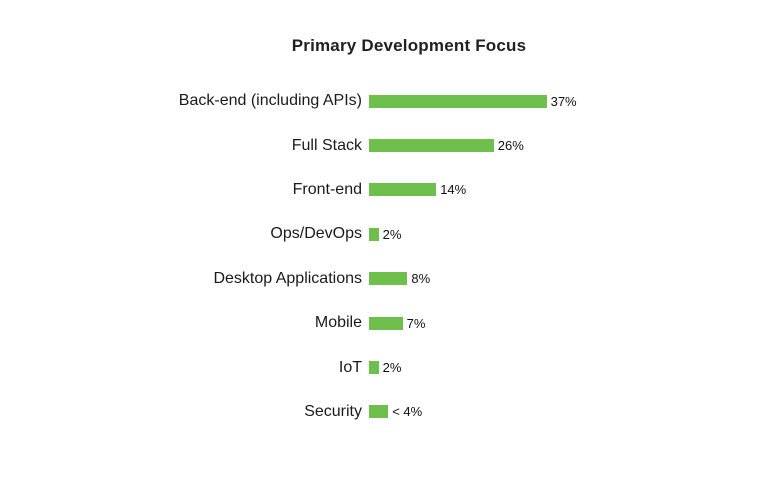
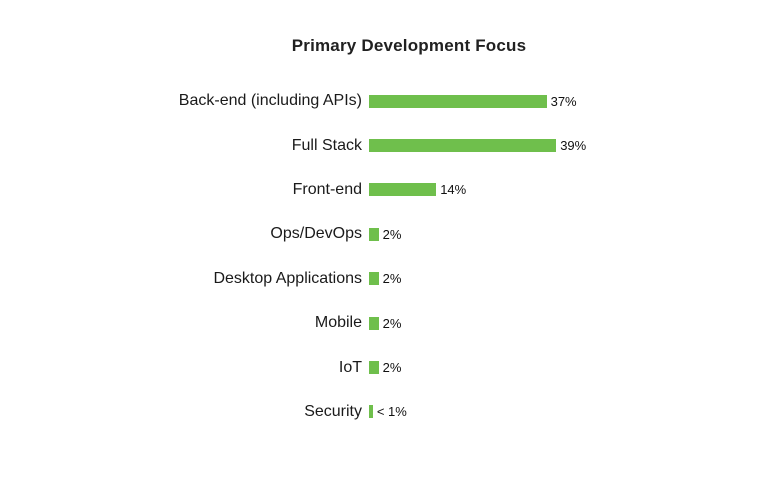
Full Stack: 26% -> 39%
Desktop Applications: 8% -> 2%
Mobile: 7% -> 2%
Security: 4% -> 1%
